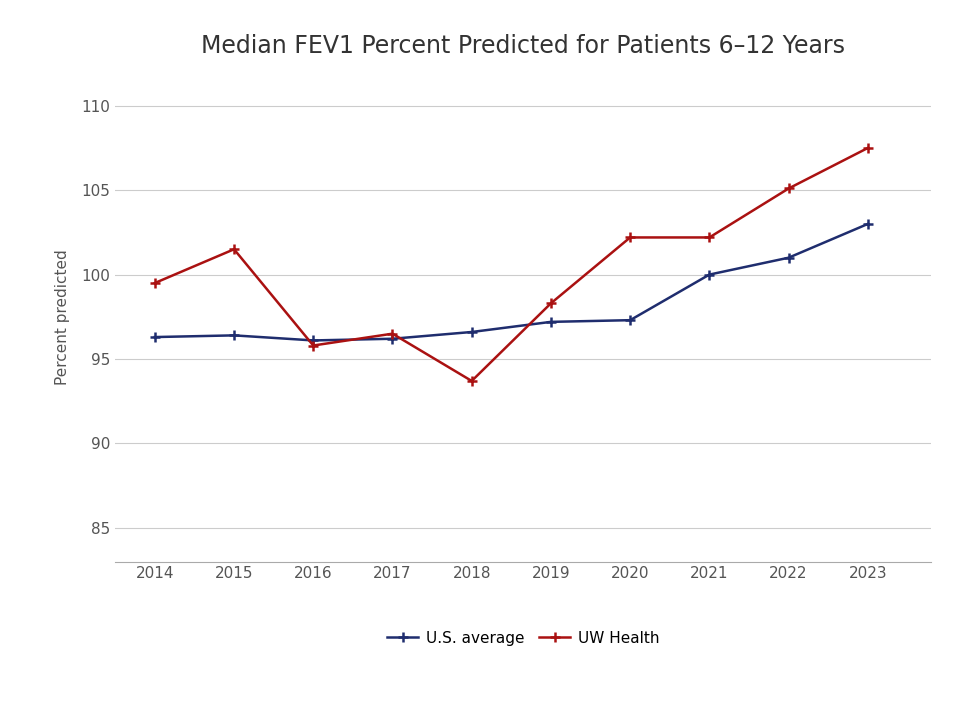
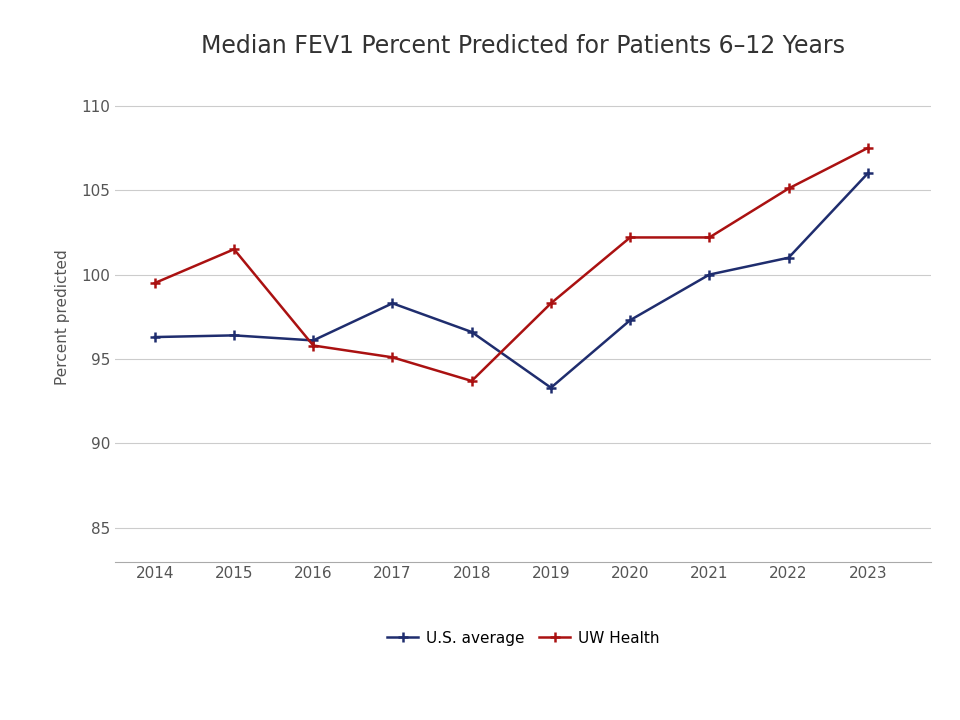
U.S. average/2017: 96.2 -> 98.3
UW Health/2017: 96.5 -> 95.1
U.S. average/2019: 97.2 -> 93.3
U.S. average/2023: 103.0 -> 106.0
